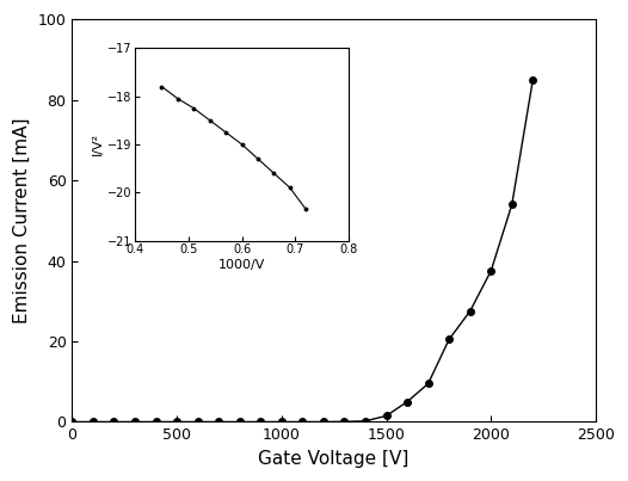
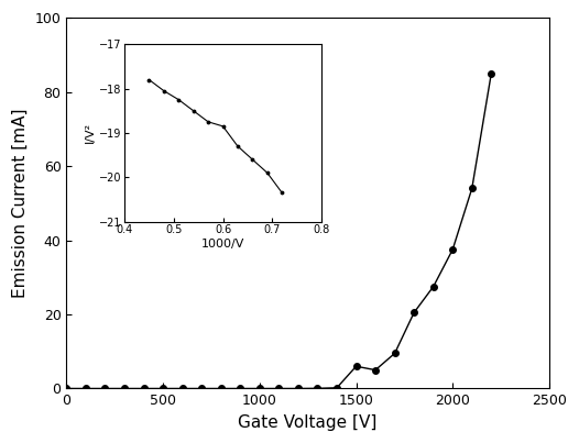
1500: 1.5 -> 6.0
0.6: -19.00 -> -18.85
